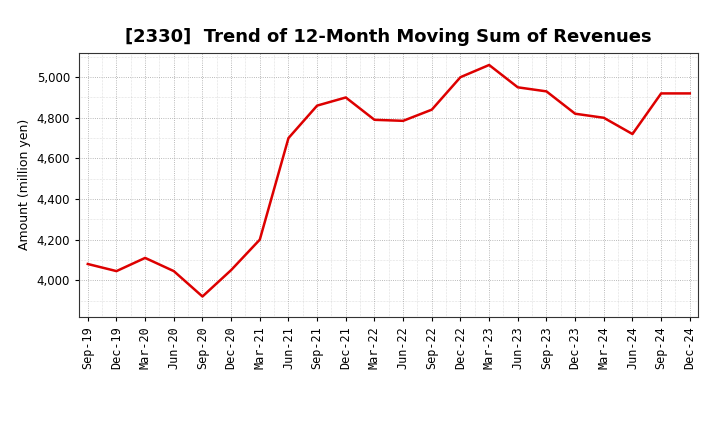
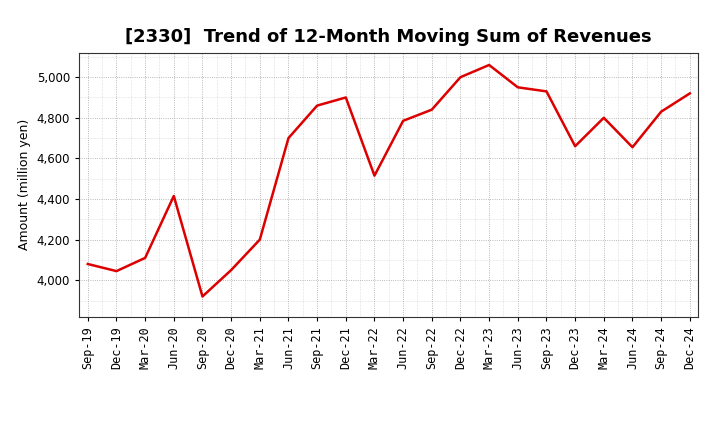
Jun-20: 4,045 -> 4,415
Mar-22: 4,790 -> 4,515
Dec-23: 4,820 -> 4,660
Jun-24: 4,720 -> 4,655
Sep-24: 4,920 -> 4,830
